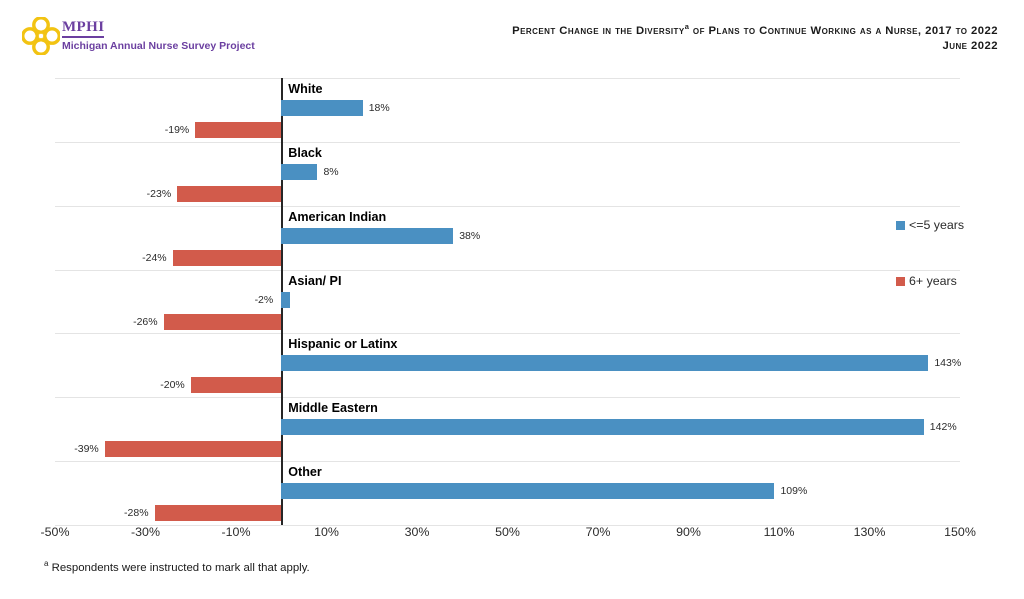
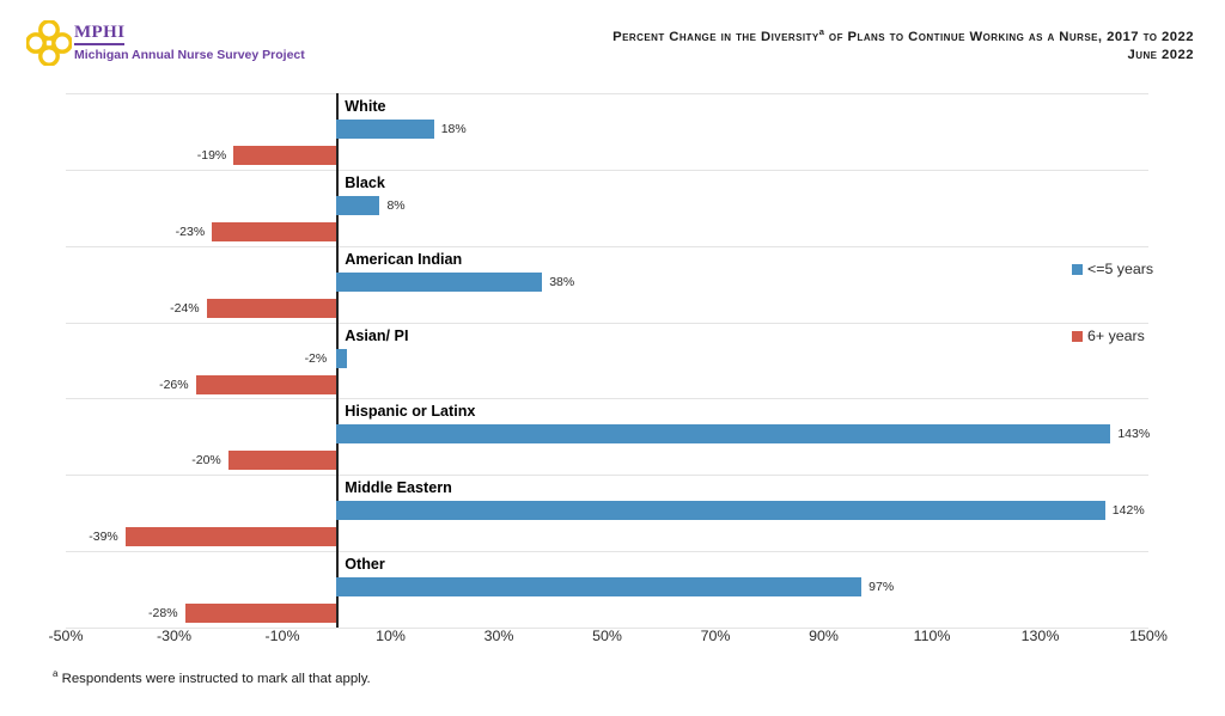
<=5 years/Other: 109% -> 97%
